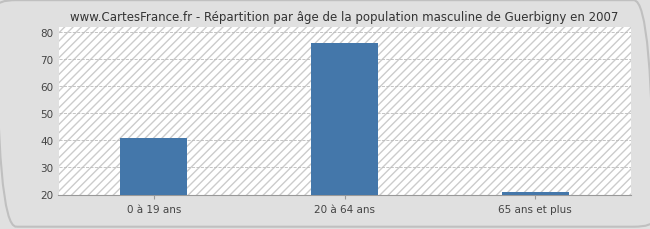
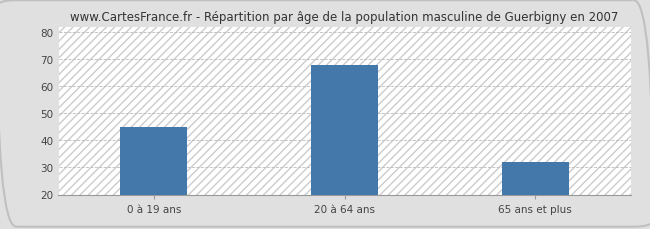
0 à 19 ans: 41 -> 45
20 à 64 ans: 76 -> 68
65 ans et plus: 21 -> 32
